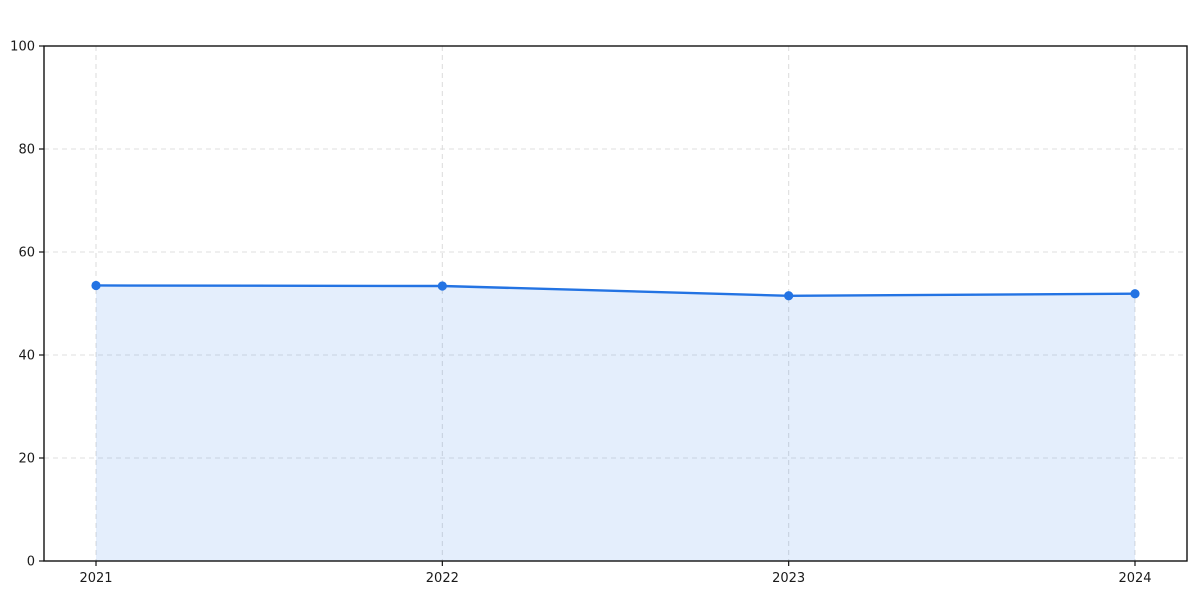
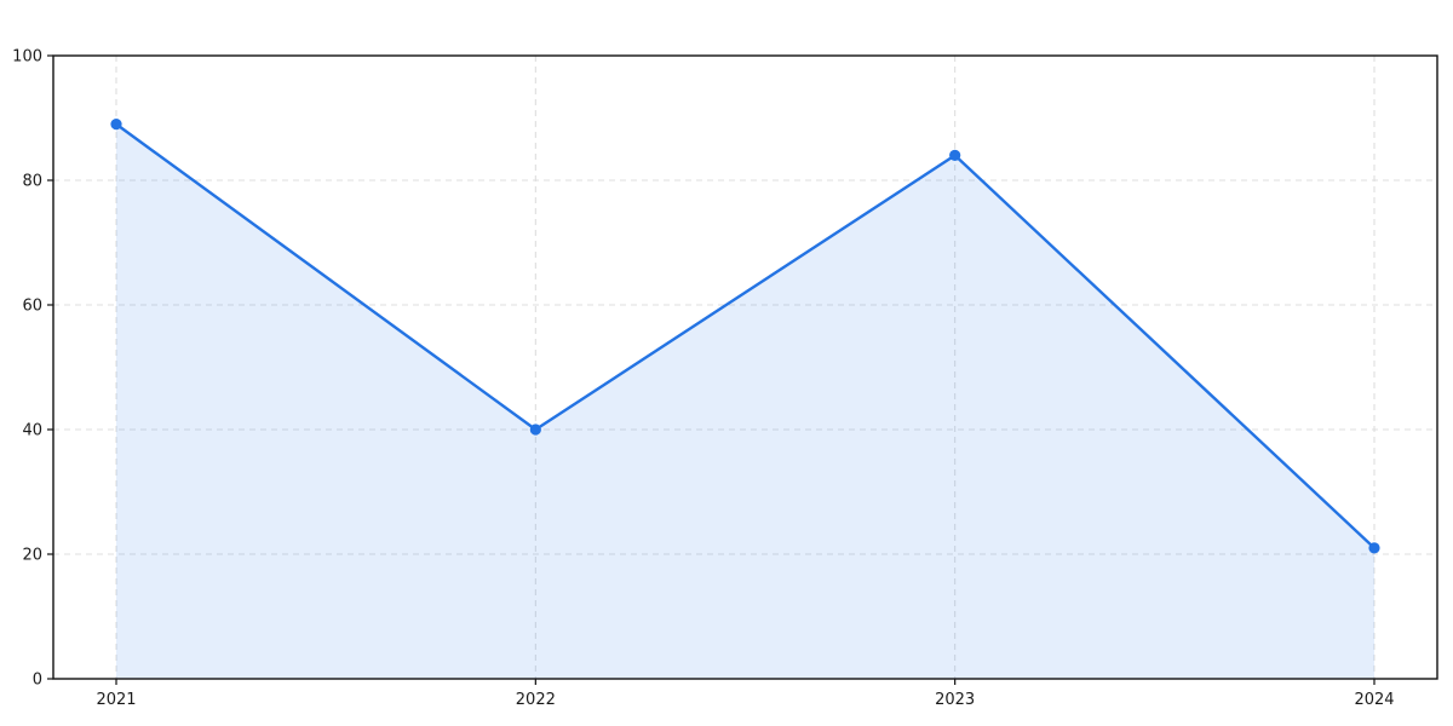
2021: 54 -> 89
2022: 53 -> 40
2023: 52 -> 84
2024: 52 -> 21
